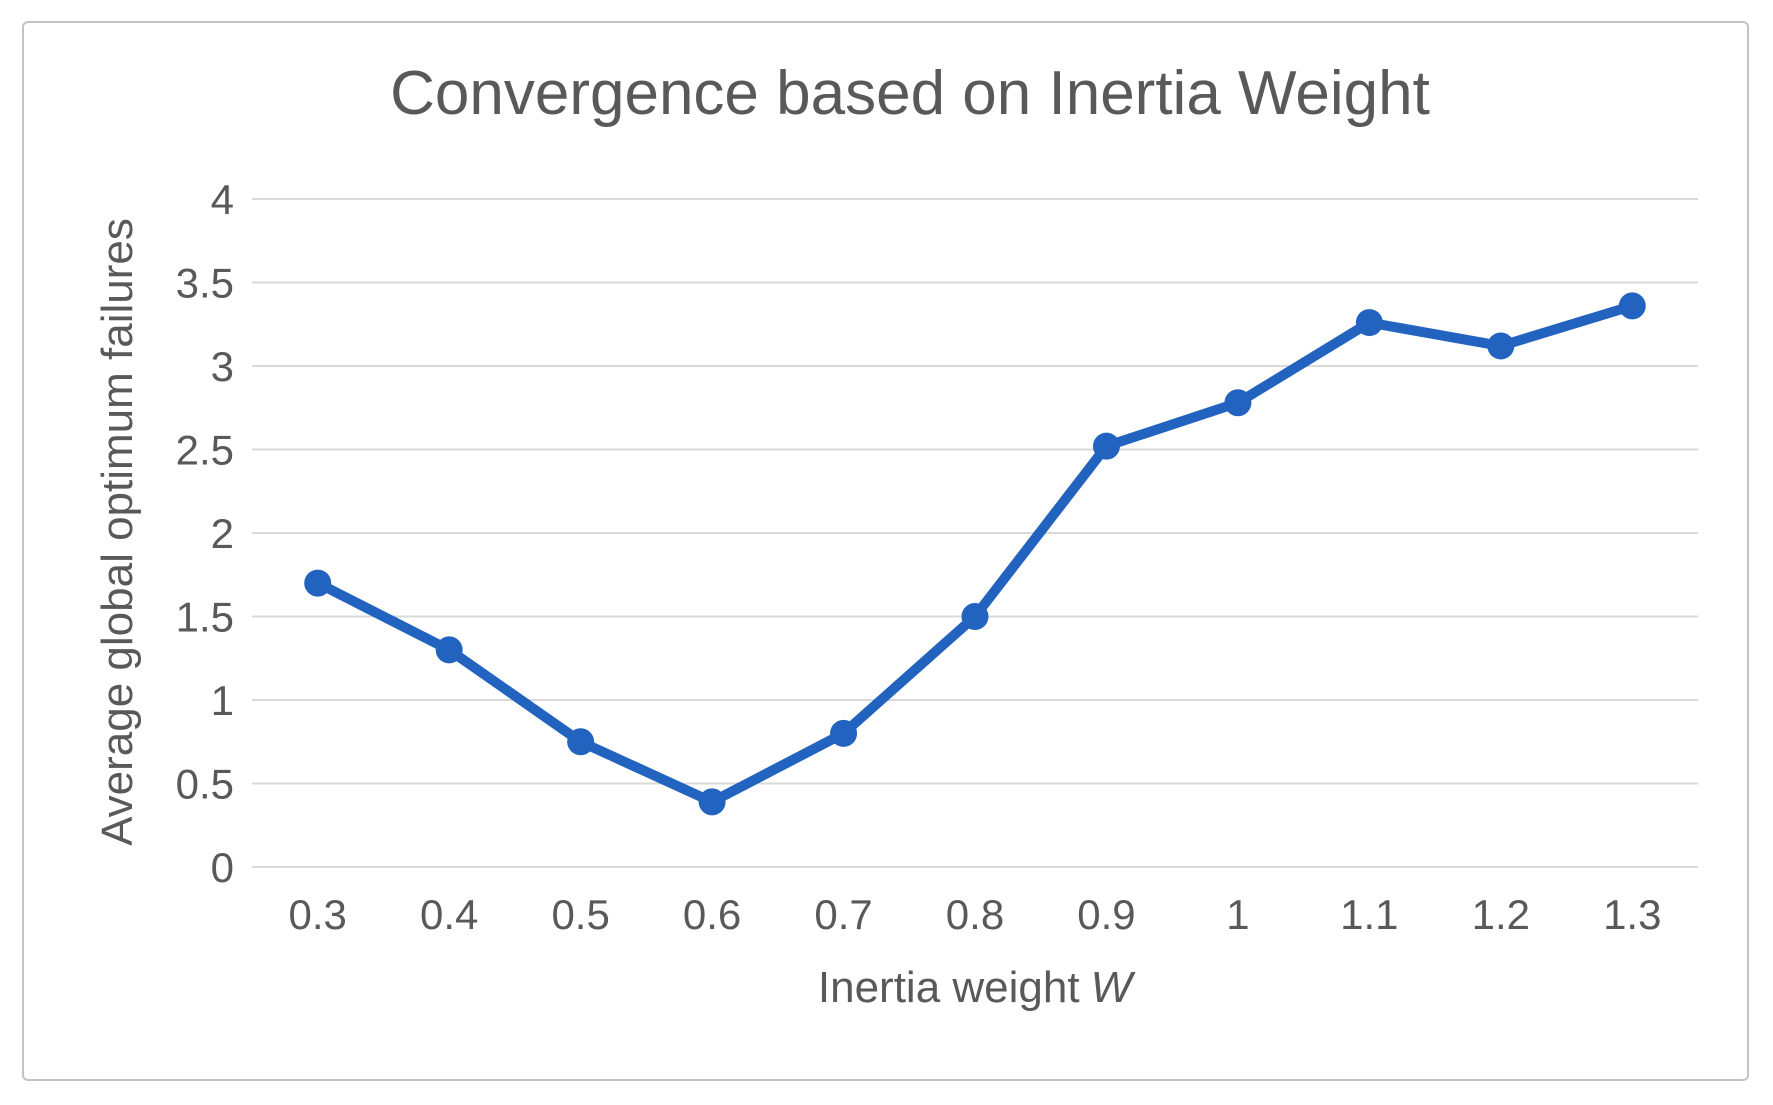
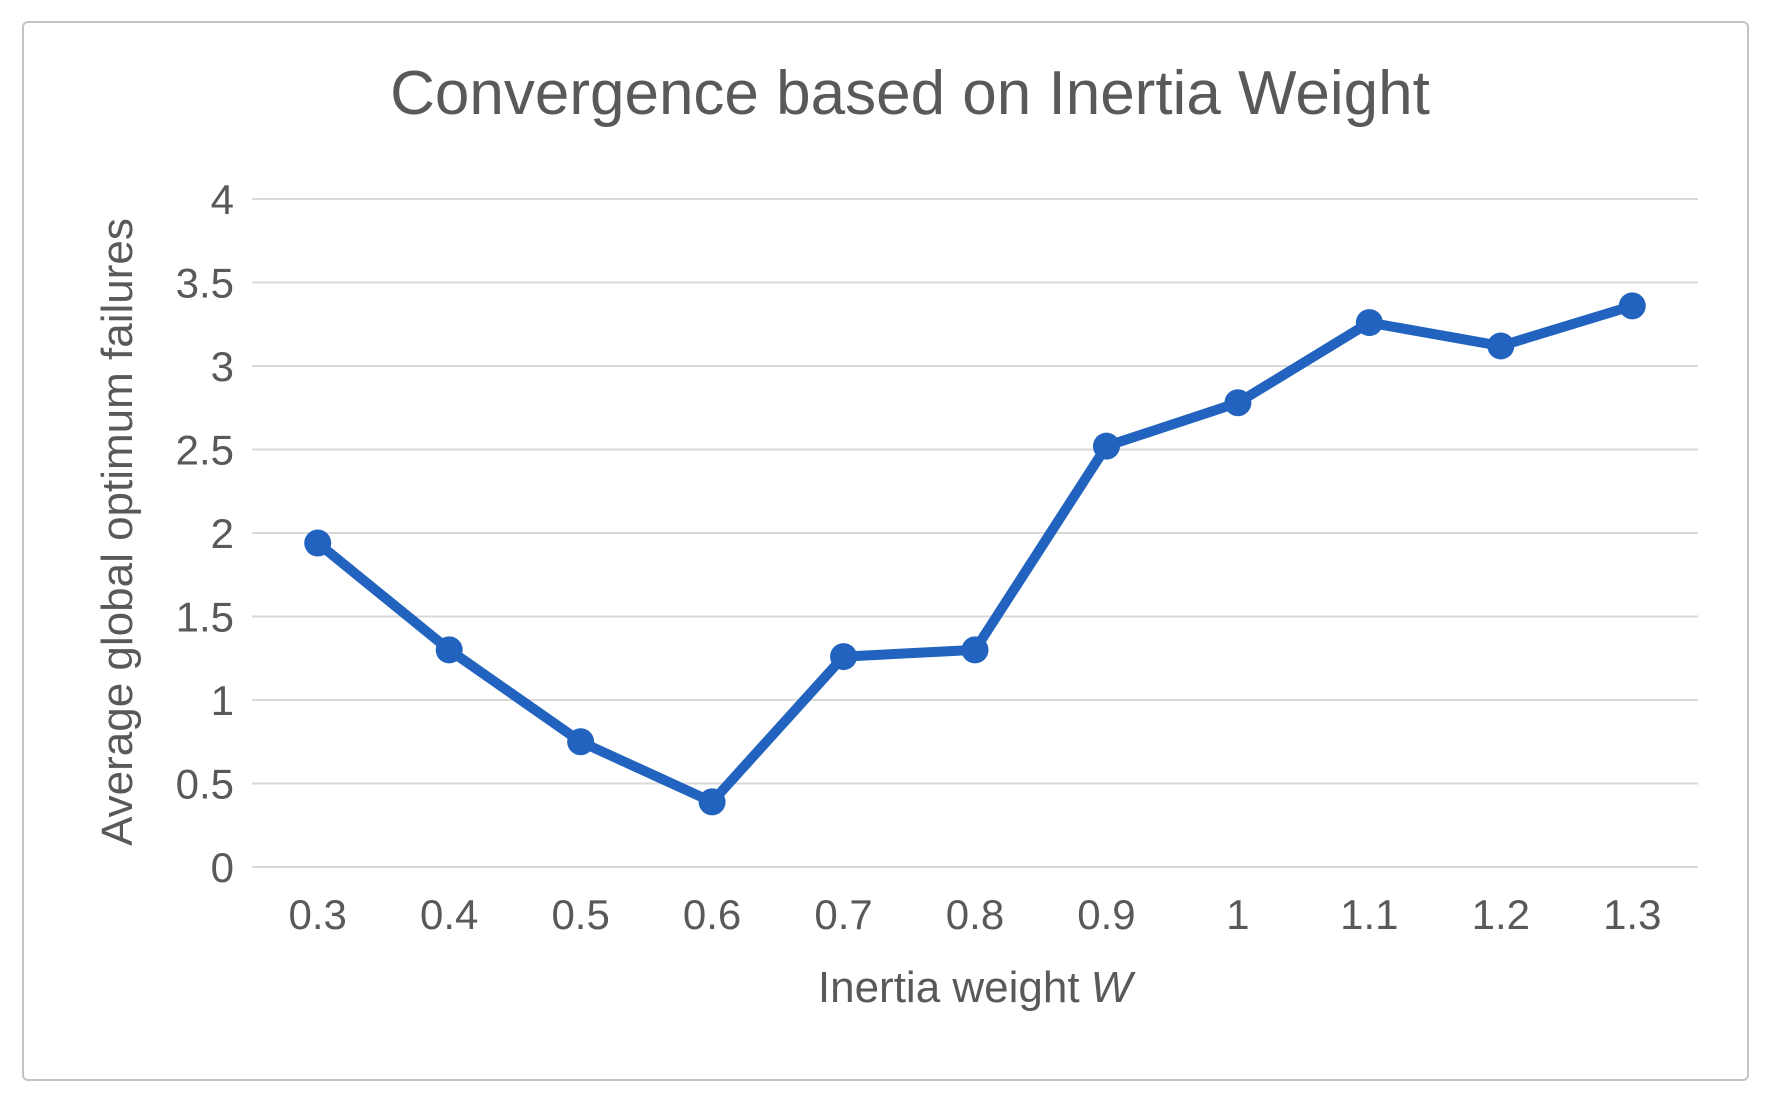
0.3: 1.70 -> 1.94
0.7: 0.80 -> 1.26
0.8: 1.50 -> 1.30
